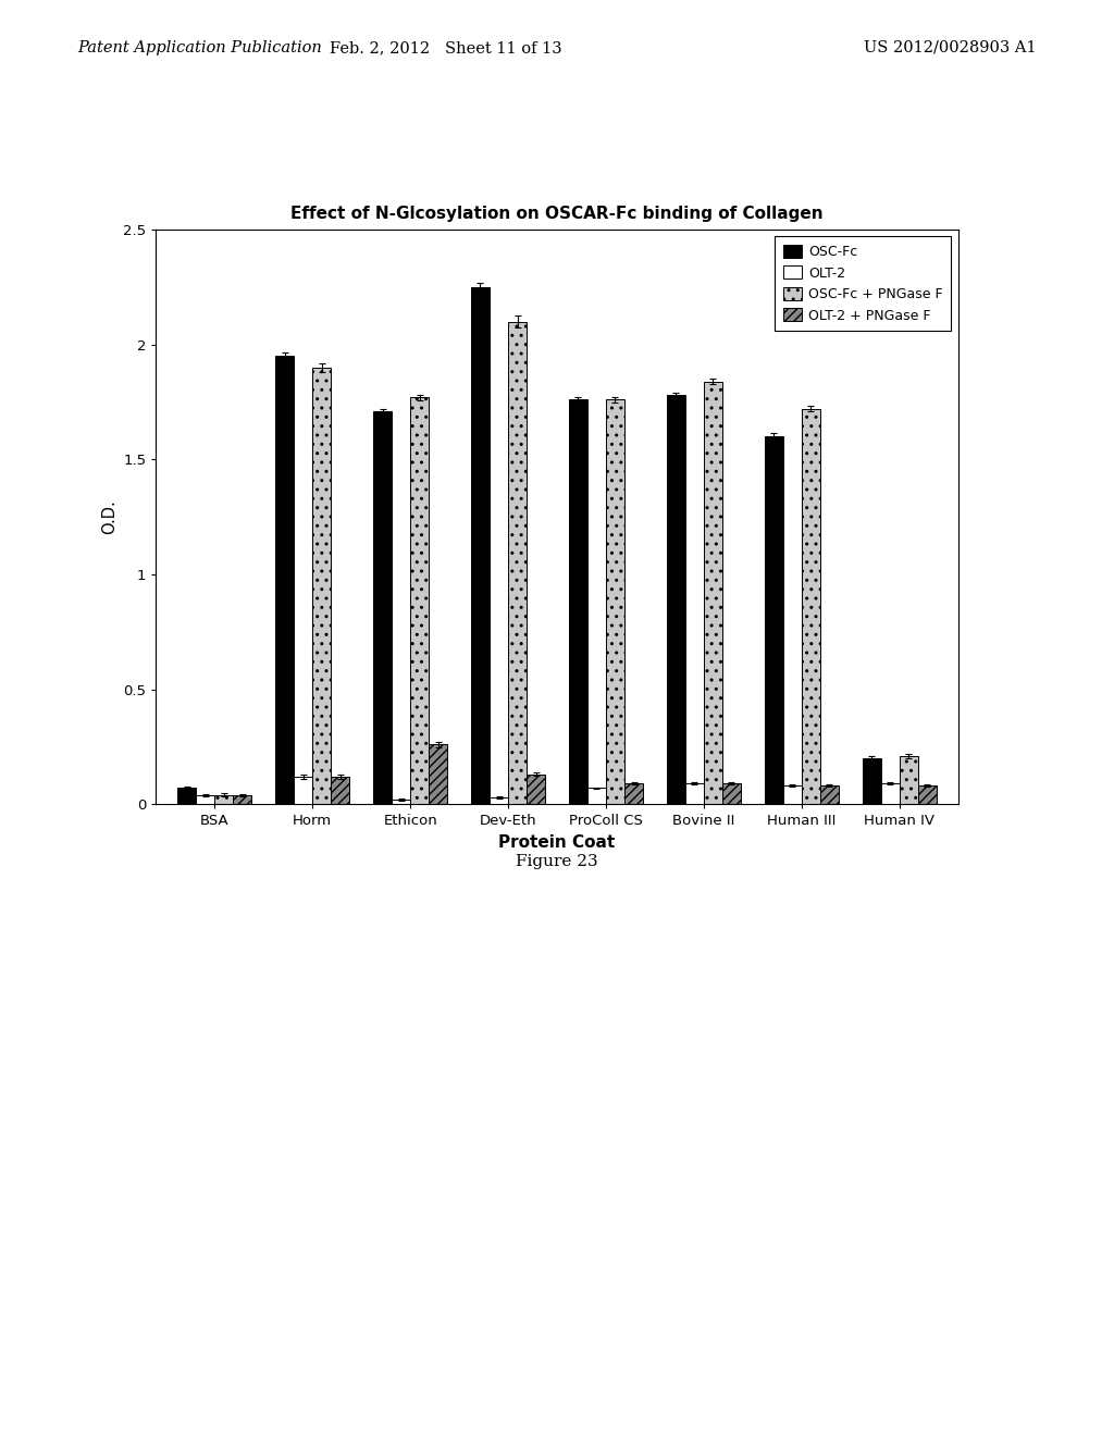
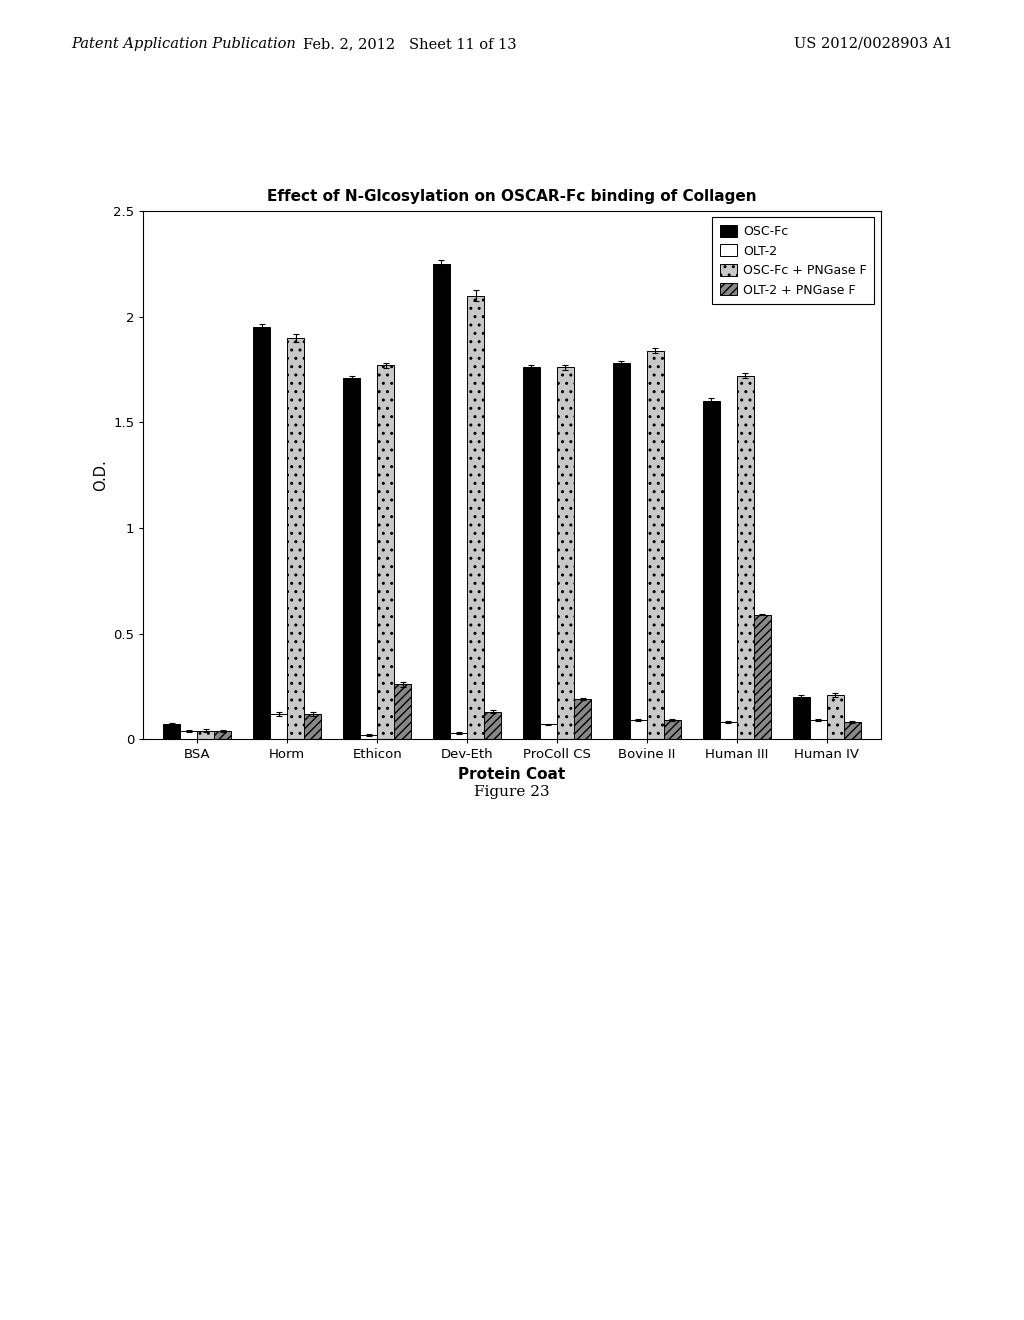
OLT-2 + PNGase F/ProColl CS: 0.09 -> 0.19
OLT-2 + PNGase F/Human III: 0.08 -> 0.59
